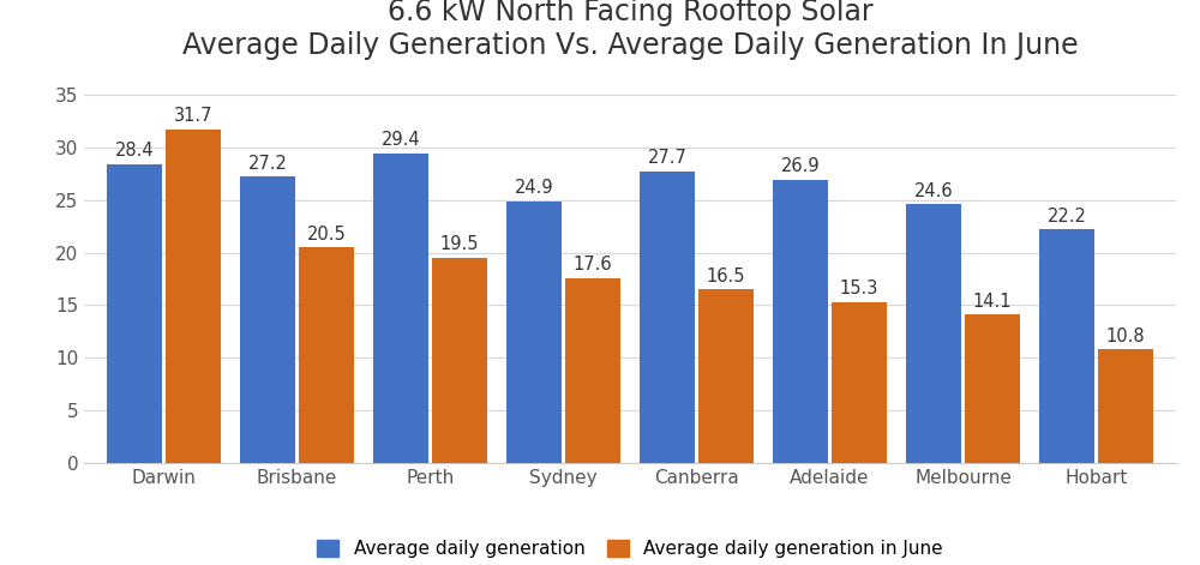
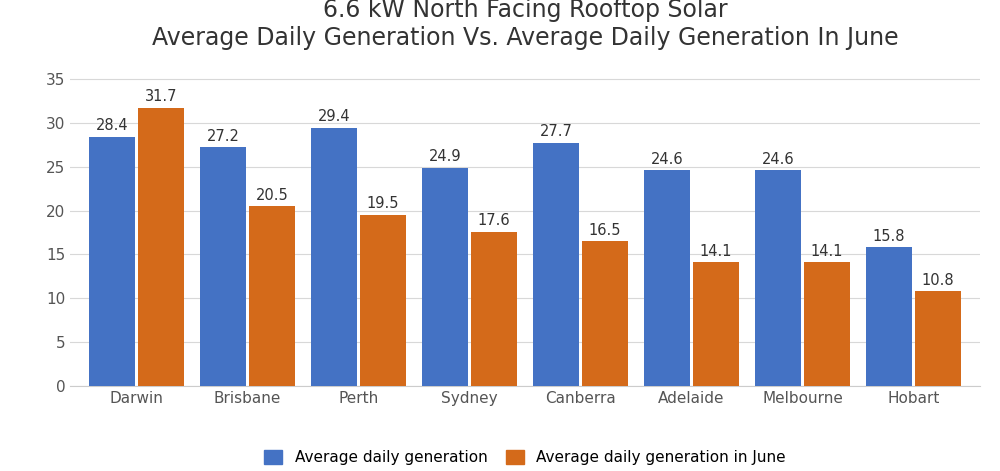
Average daily generation/Adelaide: 26.9 -> 24.6
Average daily generation in June/Adelaide: 15.3 -> 14.1
Average daily generation/Hobart: 22.2 -> 15.8
